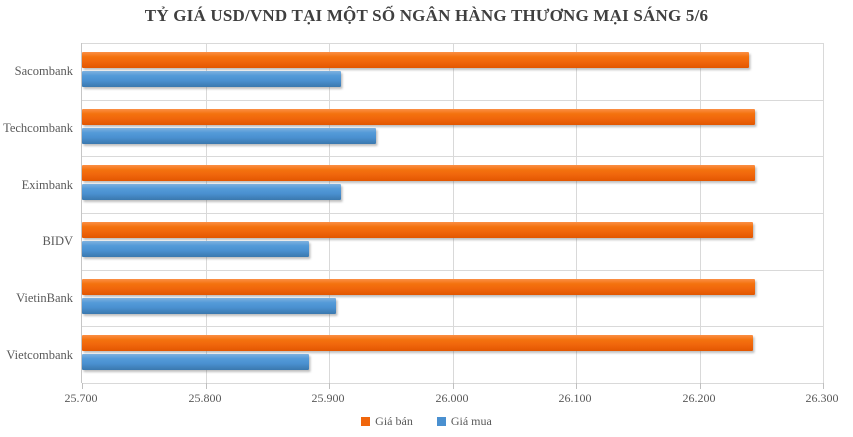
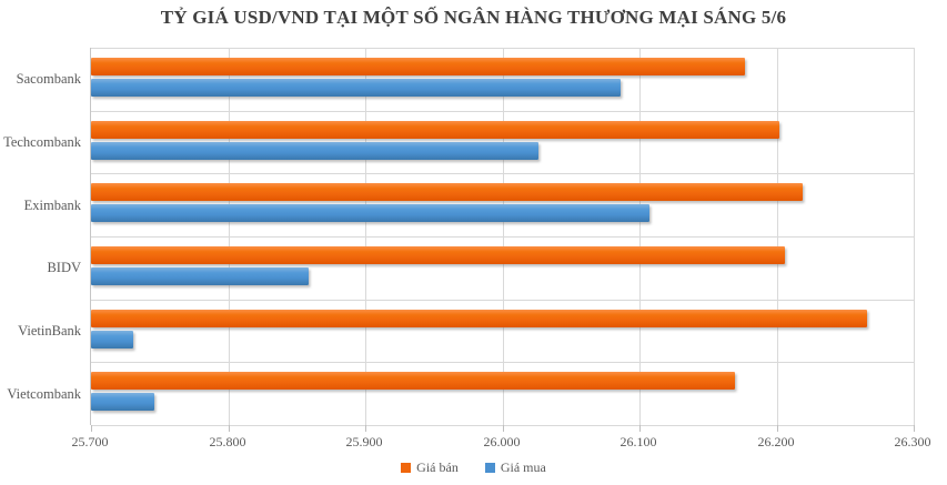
Giá bán/Sacombank: 26240 -> 26177
Giá mua/Sacombank: 25910 -> 26086
Giá bán/Techcombank: 26245 -> 26202
Giá mua/Techcombank: 25938 -> 26026
Giá bán/Eximbank: 26245 -> 26219
Giá mua/Eximbank: 25910 -> 26107
Giá bán/BIDV: 26243 -> 26206
Giá mua/BIDV: 25884 -> 25859
Giá bán/VietinBank: 26245 -> 26266
Giá mua/VietinBank: 25906 -> 25731
Giá bán/Vietcombank: 26243 -> 26170
Giá mua/Vietcombank: 25884 -> 25746
